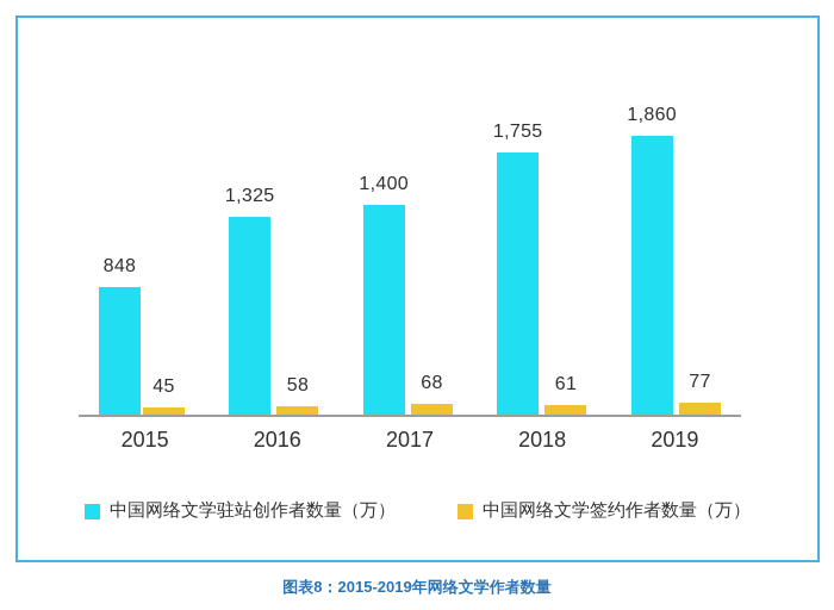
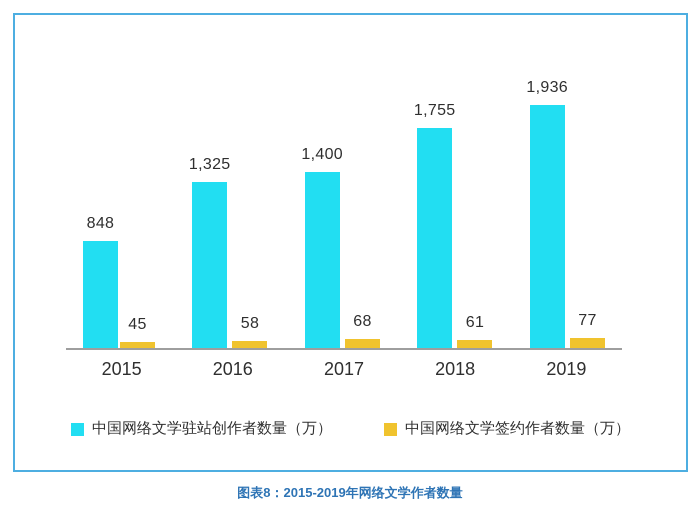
中国网络文学驻站创作者数量（万）/2019: 1,860 -> 1,936
